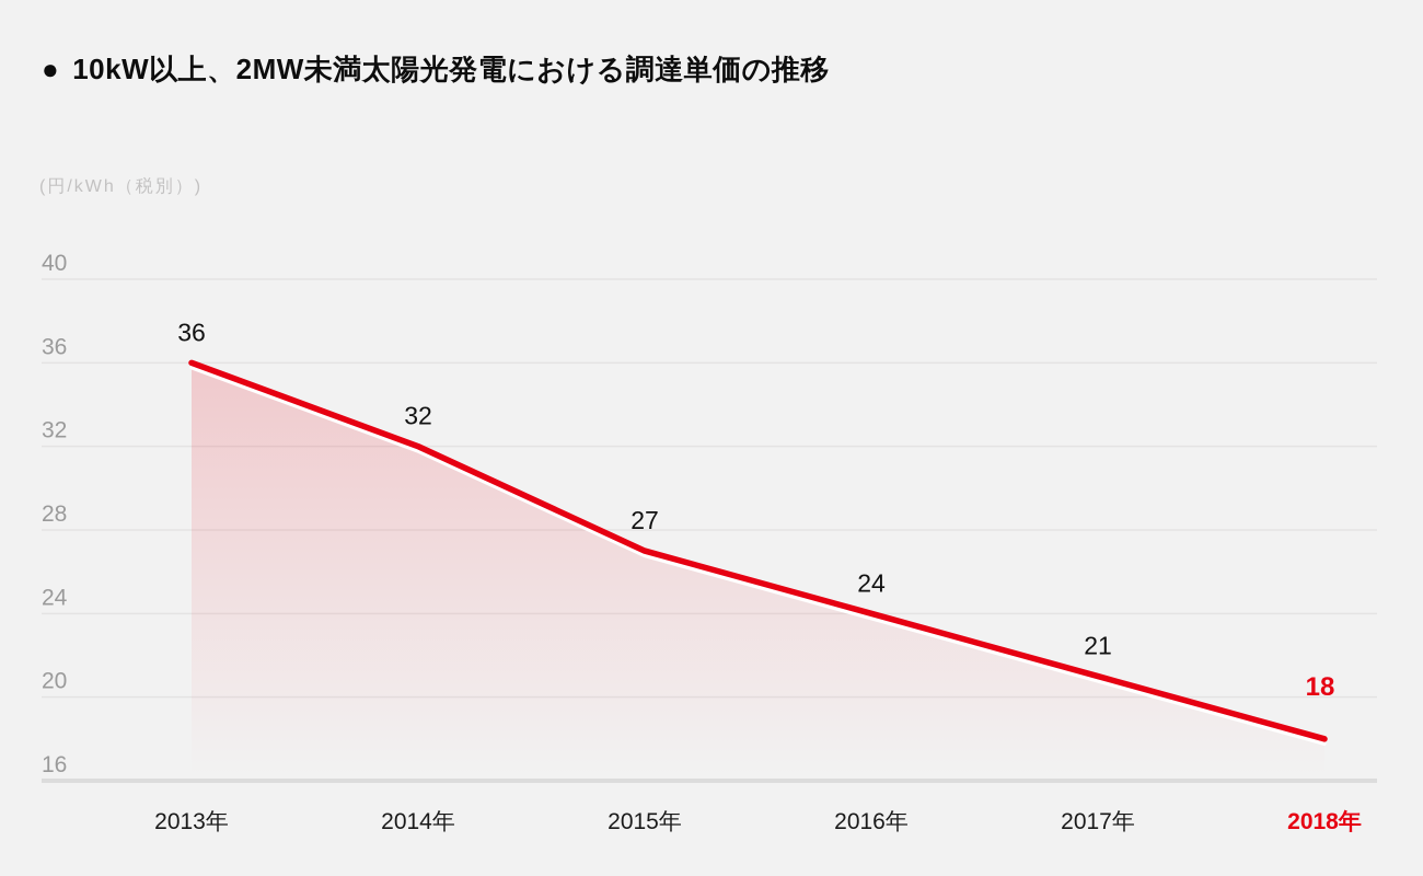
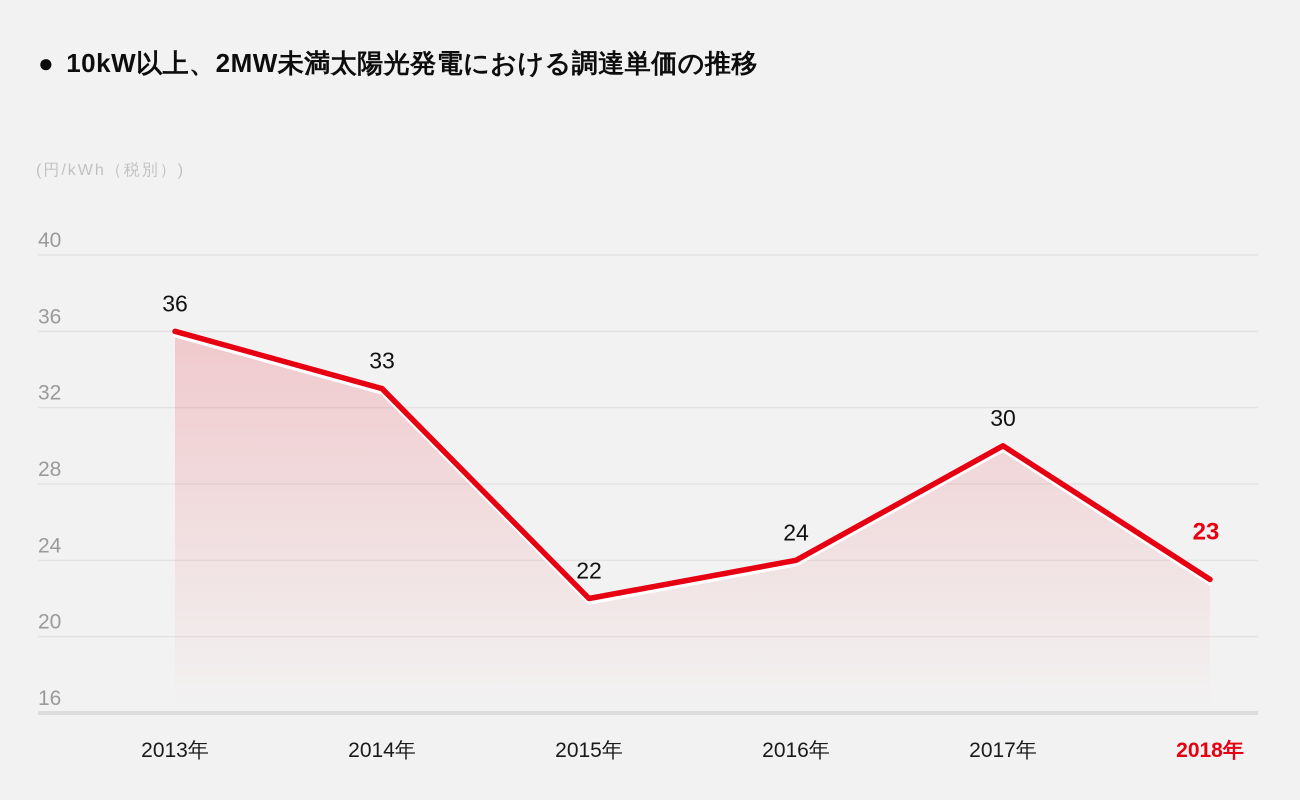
2014年: 32 -> 33
2015年: 27 -> 22
2017年: 21 -> 30
2018年: 18 -> 23
